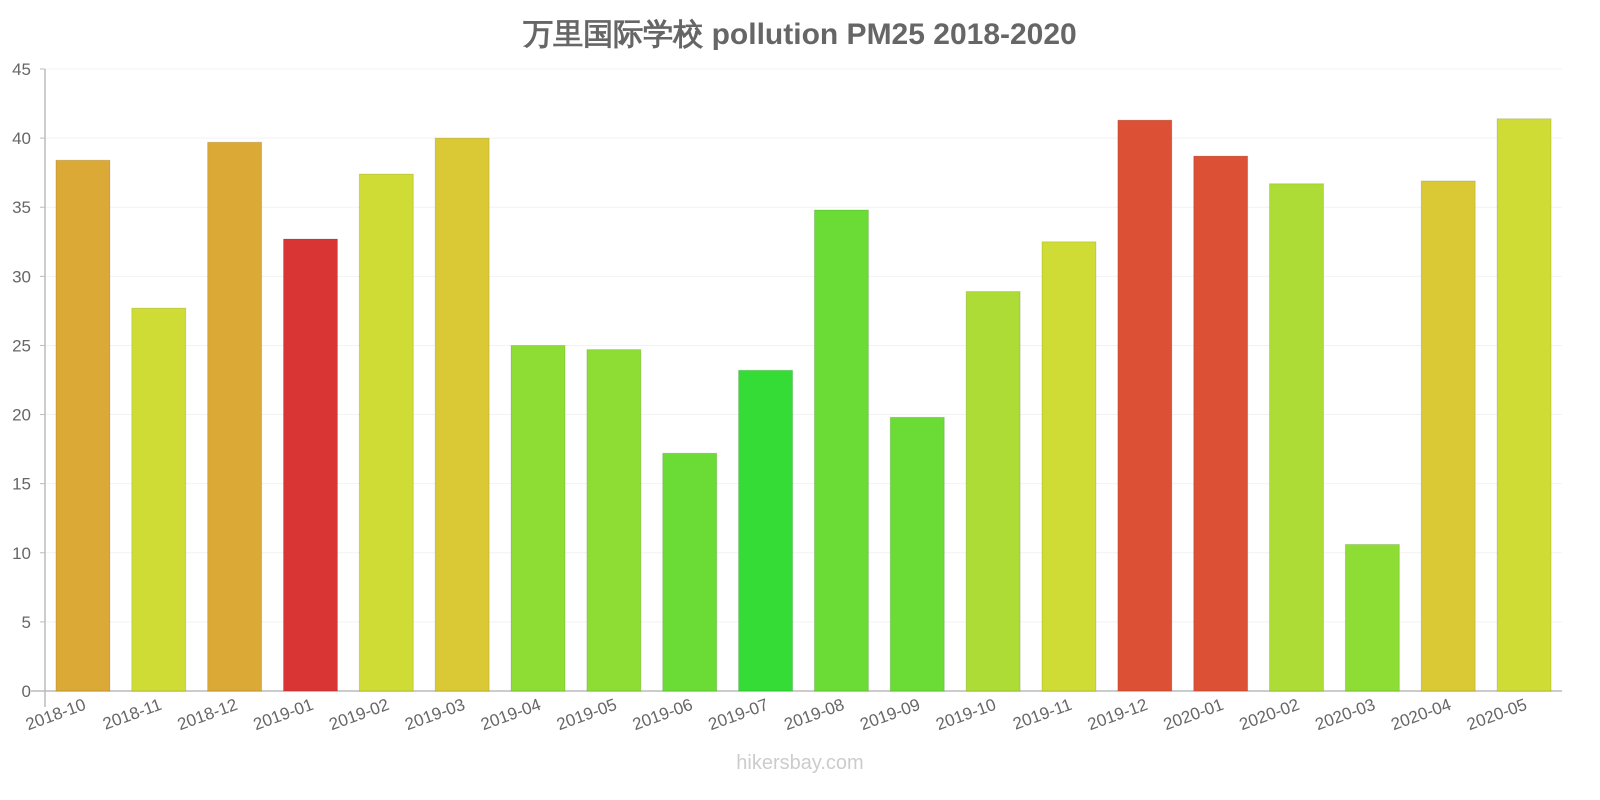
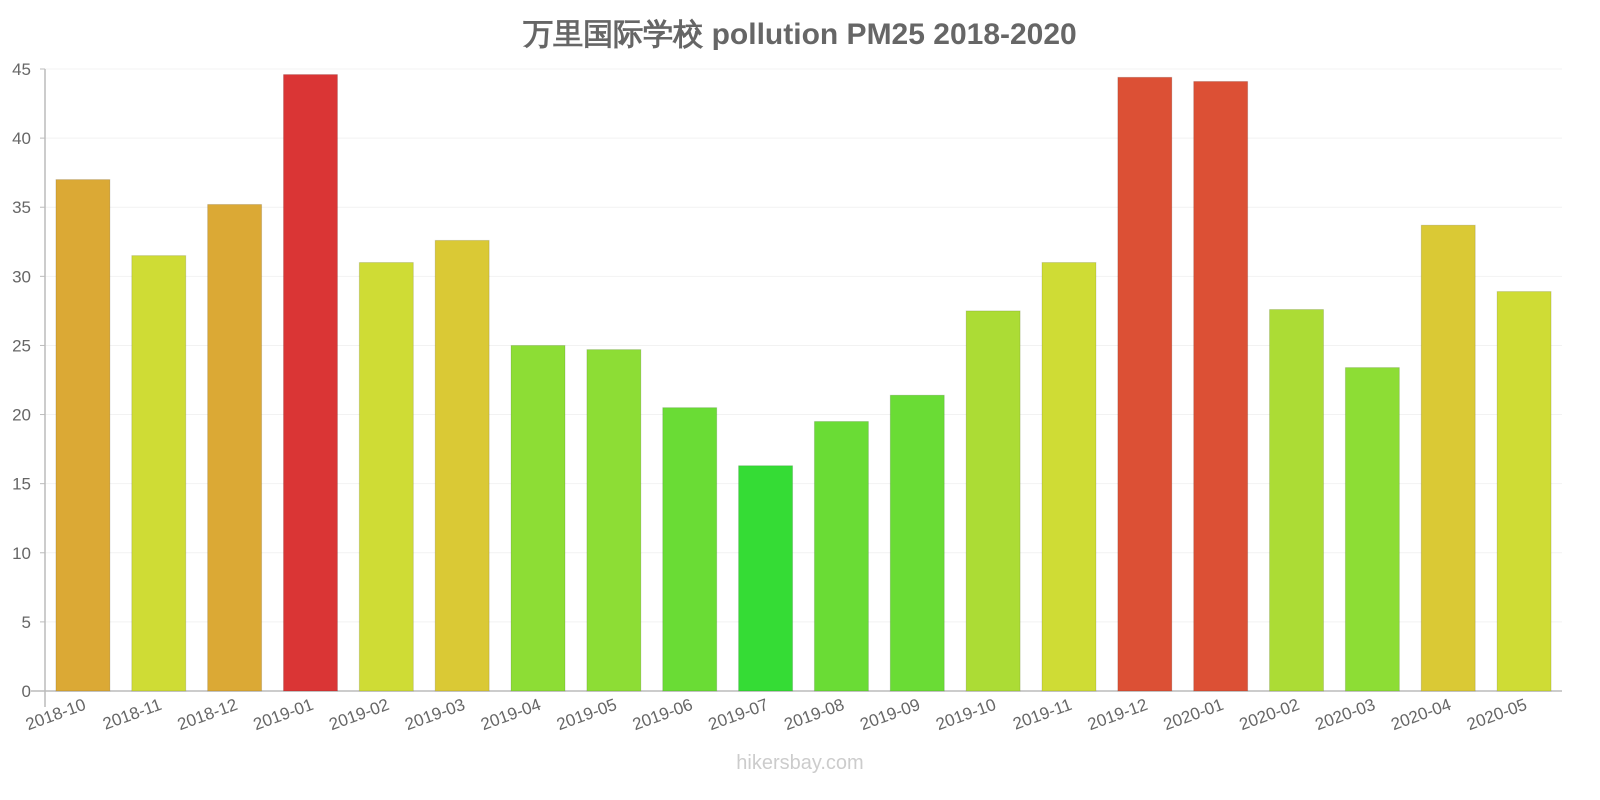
2018-10: 38.4 -> 37.0
2018-11: 27.7 -> 31.5
2018-12: 39.7 -> 35.2
2019-01: 32.7 -> 44.6
2019-02: 37.4 -> 31.0
2019-03: 40.0 -> 32.6
2019-06: 17.2 -> 20.5
2019-07: 23.2 -> 16.3
2019-08: 34.8 -> 19.5
2019-09: 19.8 -> 21.4
2019-10: 28.9 -> 27.5
2019-11: 32.5 -> 31.0
2019-12: 41.3 -> 44.4
2020-01: 38.7 -> 44.1
2020-02: 36.7 -> 27.6
2020-03: 10.6 -> 23.4
2020-04: 36.9 -> 33.7
2020-05: 41.4 -> 28.9
